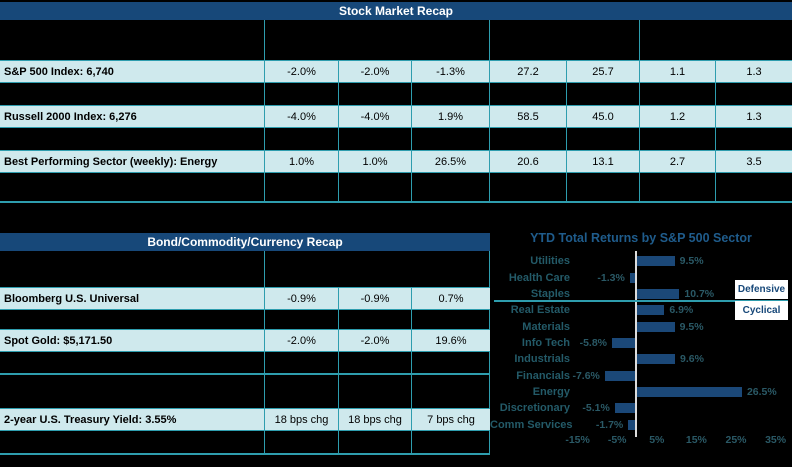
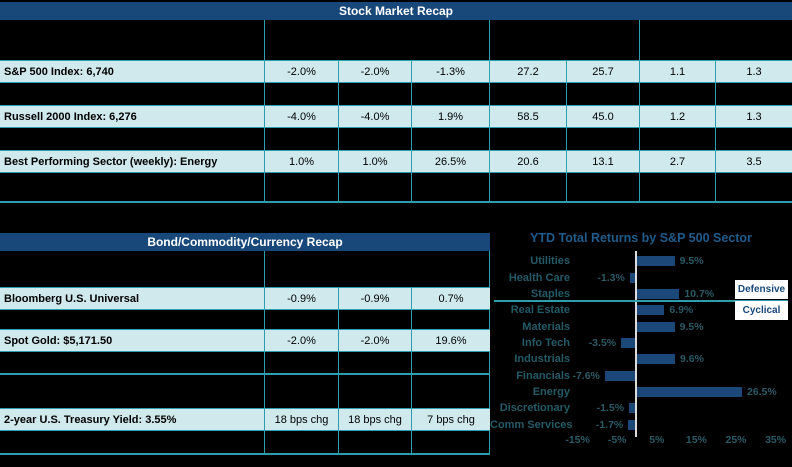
Info Tech: -5.8% -> -3.5%
Discretionary: -5.1% -> -1.5%
